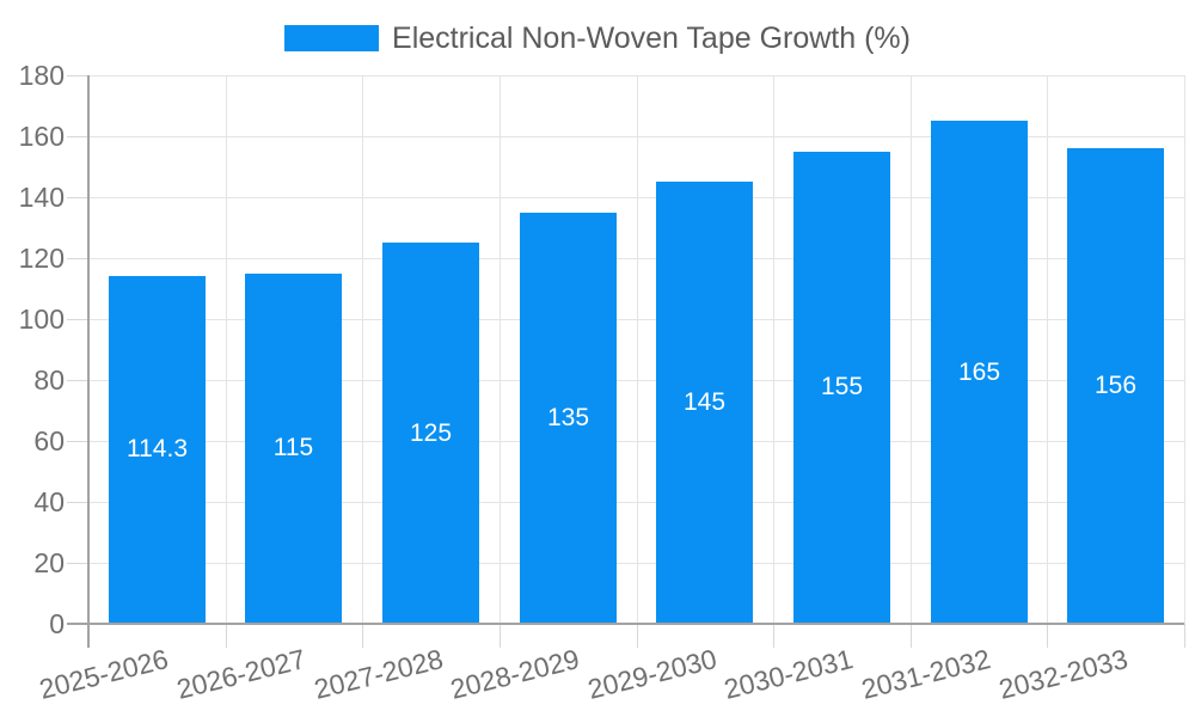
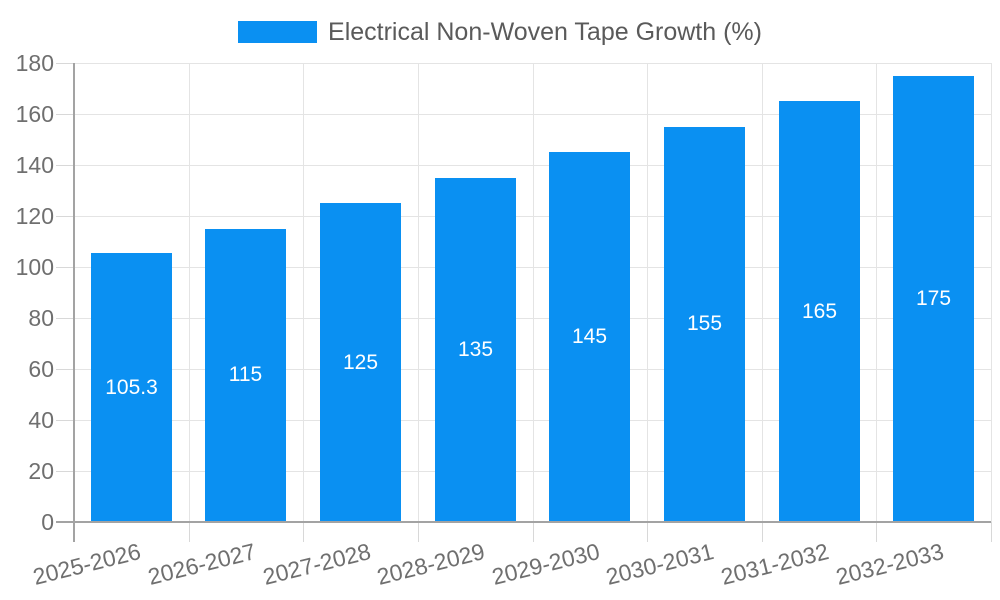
2025-2026: 114.3 -> 105.3
2032-2033: 156 -> 175
